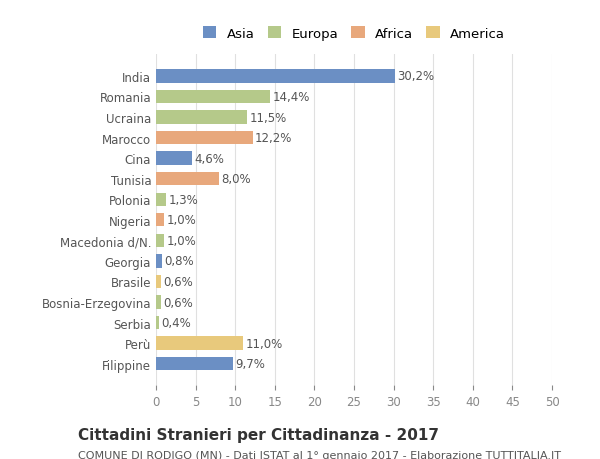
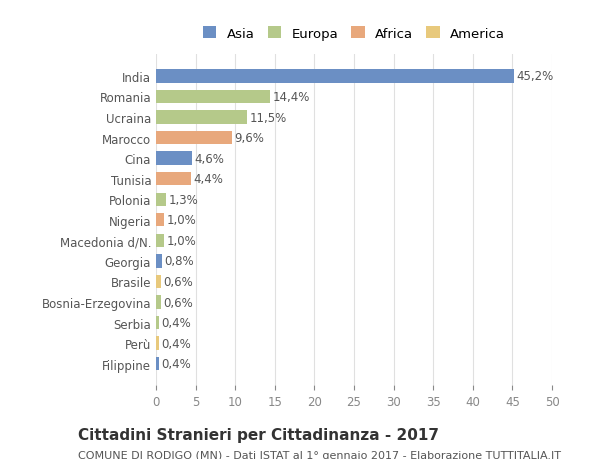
India: 30,2% -> 45,2%
Marocco: 12,2% -> 9,6%
Tunisia: 8,0% -> 4,4%
Perù: 11,0% -> 0,4%
Filippine: 9,7% -> 0,4%
